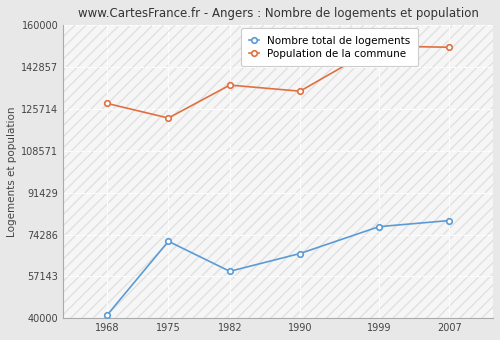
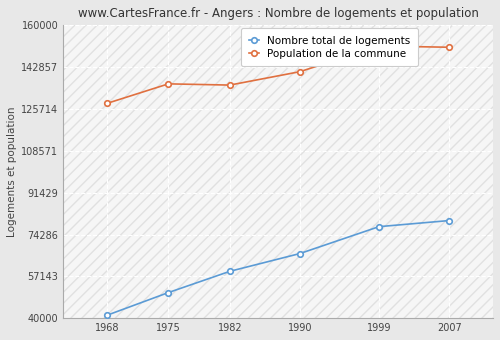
Nombre total de logements/1975: 71500 -> 50500
Population de la commune/1975: 122000 -> 136000
Population de la commune/1990: 133000 -> 141000
